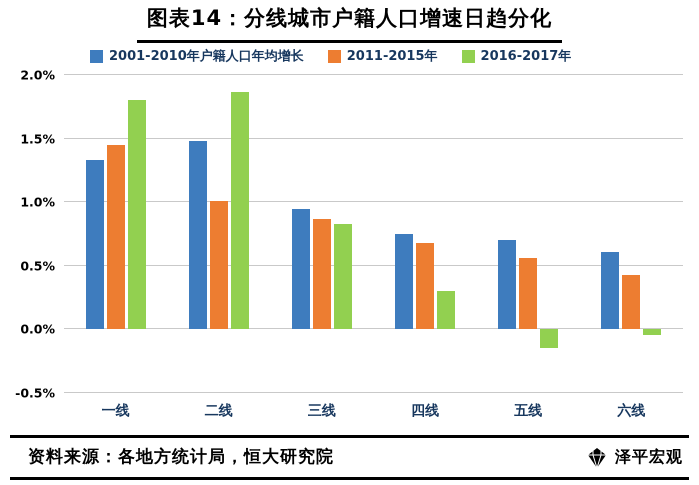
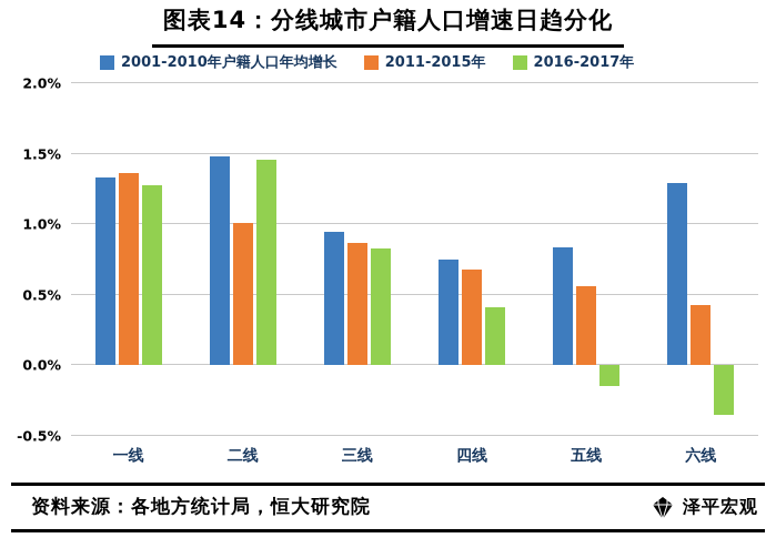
2011-2015年/一线: 1.45% -> 1.36%
2016-2017年/一线: 1.80% -> 1.28%
2016-2017年/二线: 1.87% -> 1.46%
2016-2017年/四线: 0.30% -> 0.41%
2001-2010年户籍人口年均增长/五线: 0.70% -> 0.84%
2001-2010年户籍人口年均增长/六线: 0.61% -> 1.29%
2016-2017年/六线: -0.04% -> -0.35%
